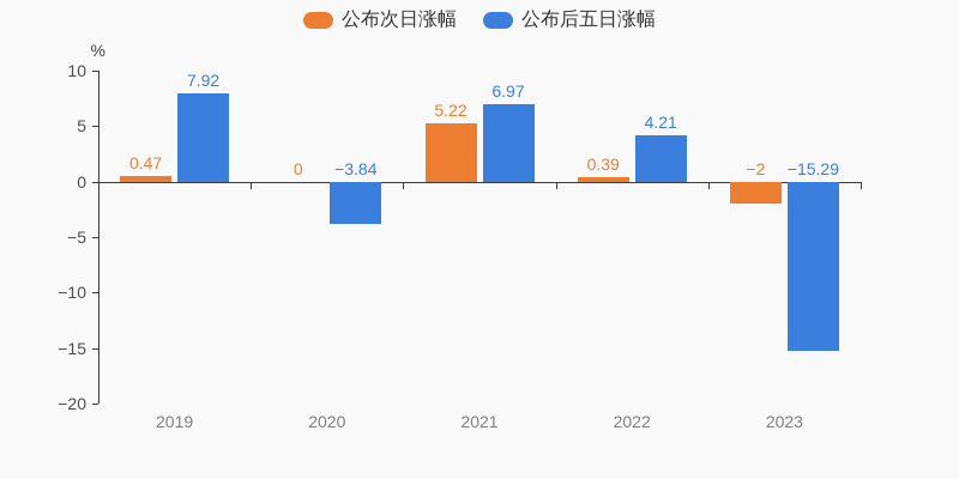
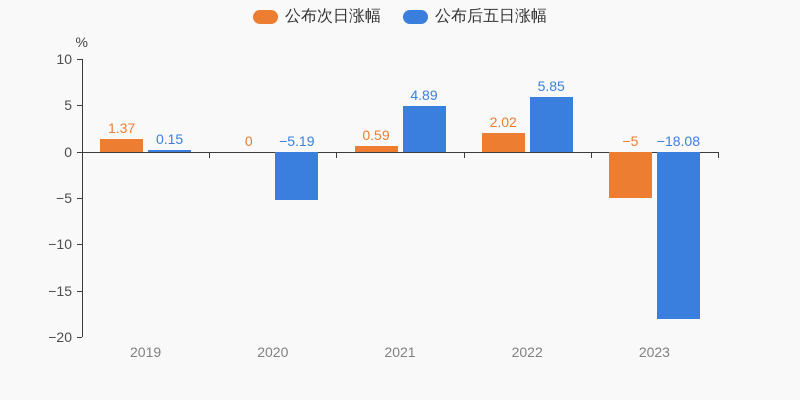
公布次日涨幅/2019: 0.47 -> 1.37
公布后五日涨幅/2019: 7.92 -> 0.15
公布后五日涨幅/2020: −3.84 -> −5.19
公布次日涨幅/2021: 5.22 -> 0.59
公布后五日涨幅/2021: 6.97 -> 4.89
公布次日涨幅/2022: 0.39 -> 2.02
公布后五日涨幅/2022: 4.21 -> 5.85
公布次日涨幅/2023: −2 -> −5
公布后五日涨幅/2023: −15.29 -> −18.08
